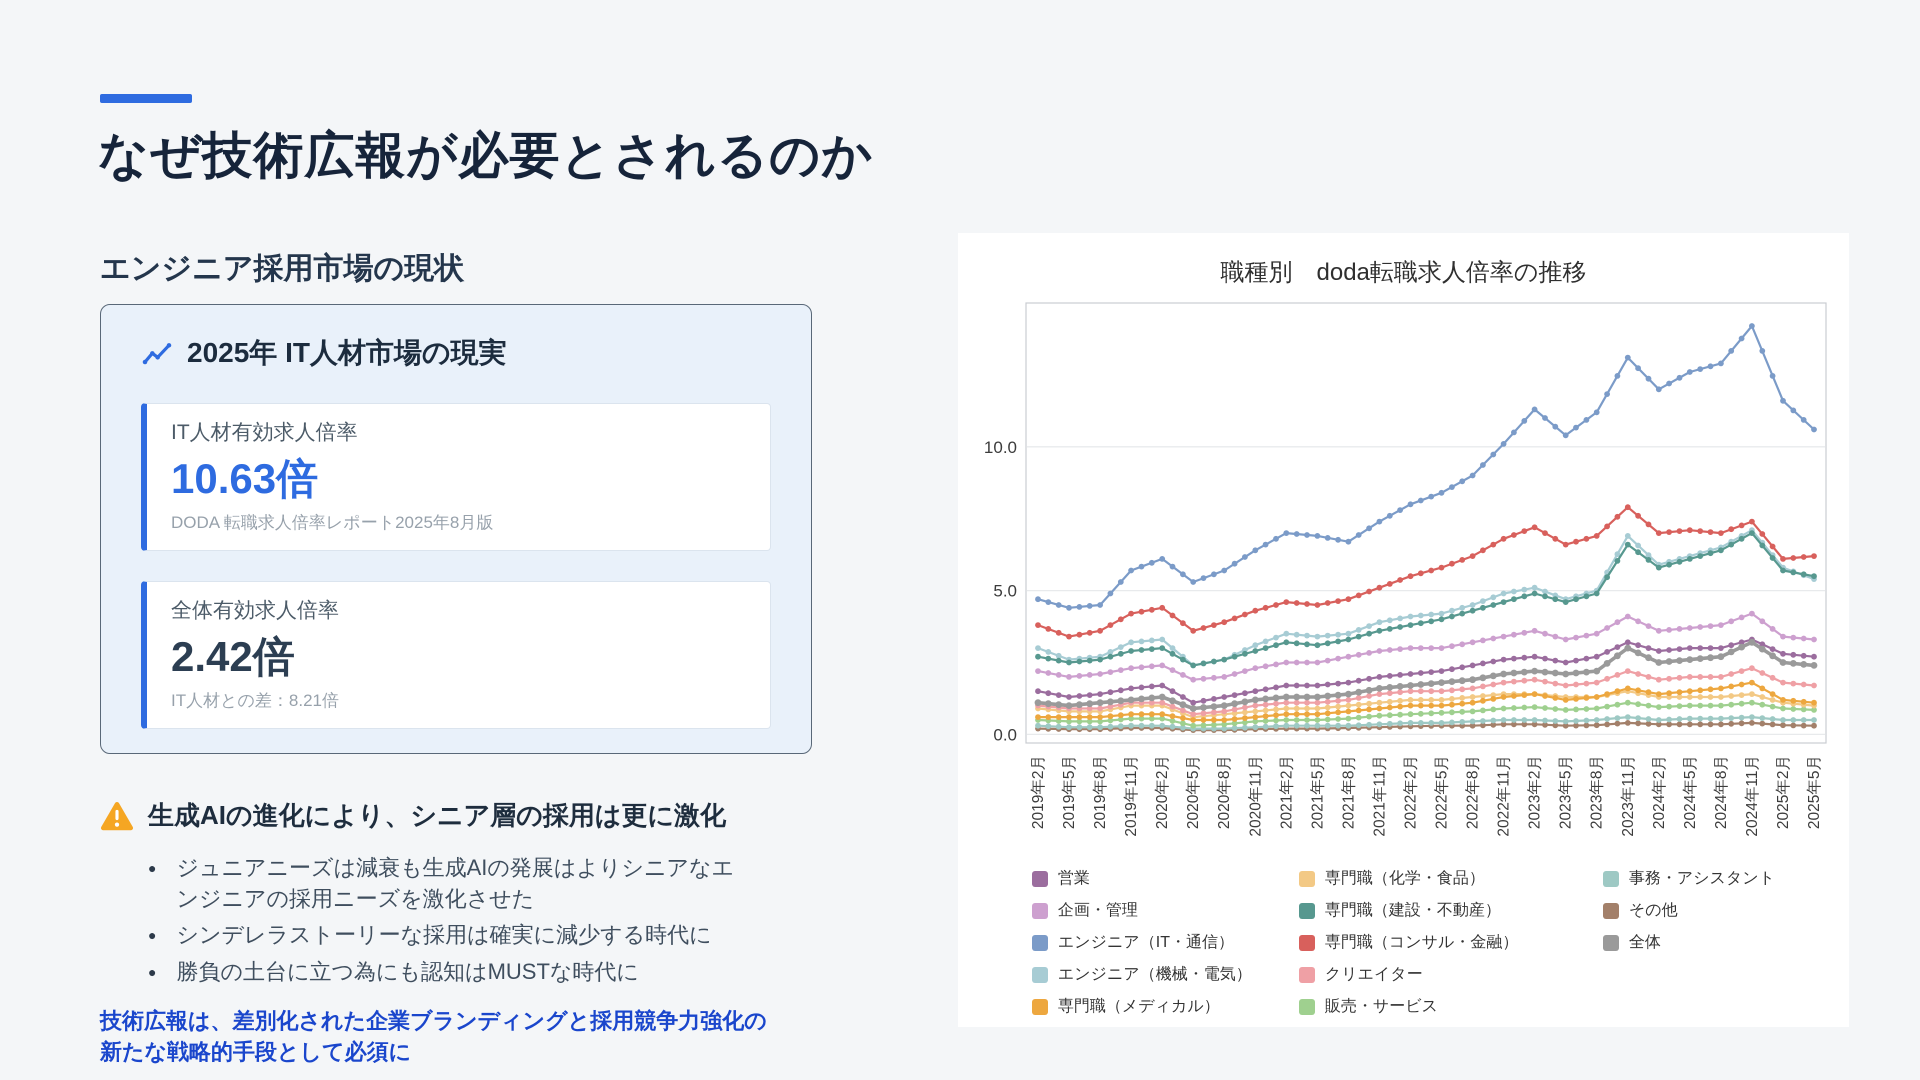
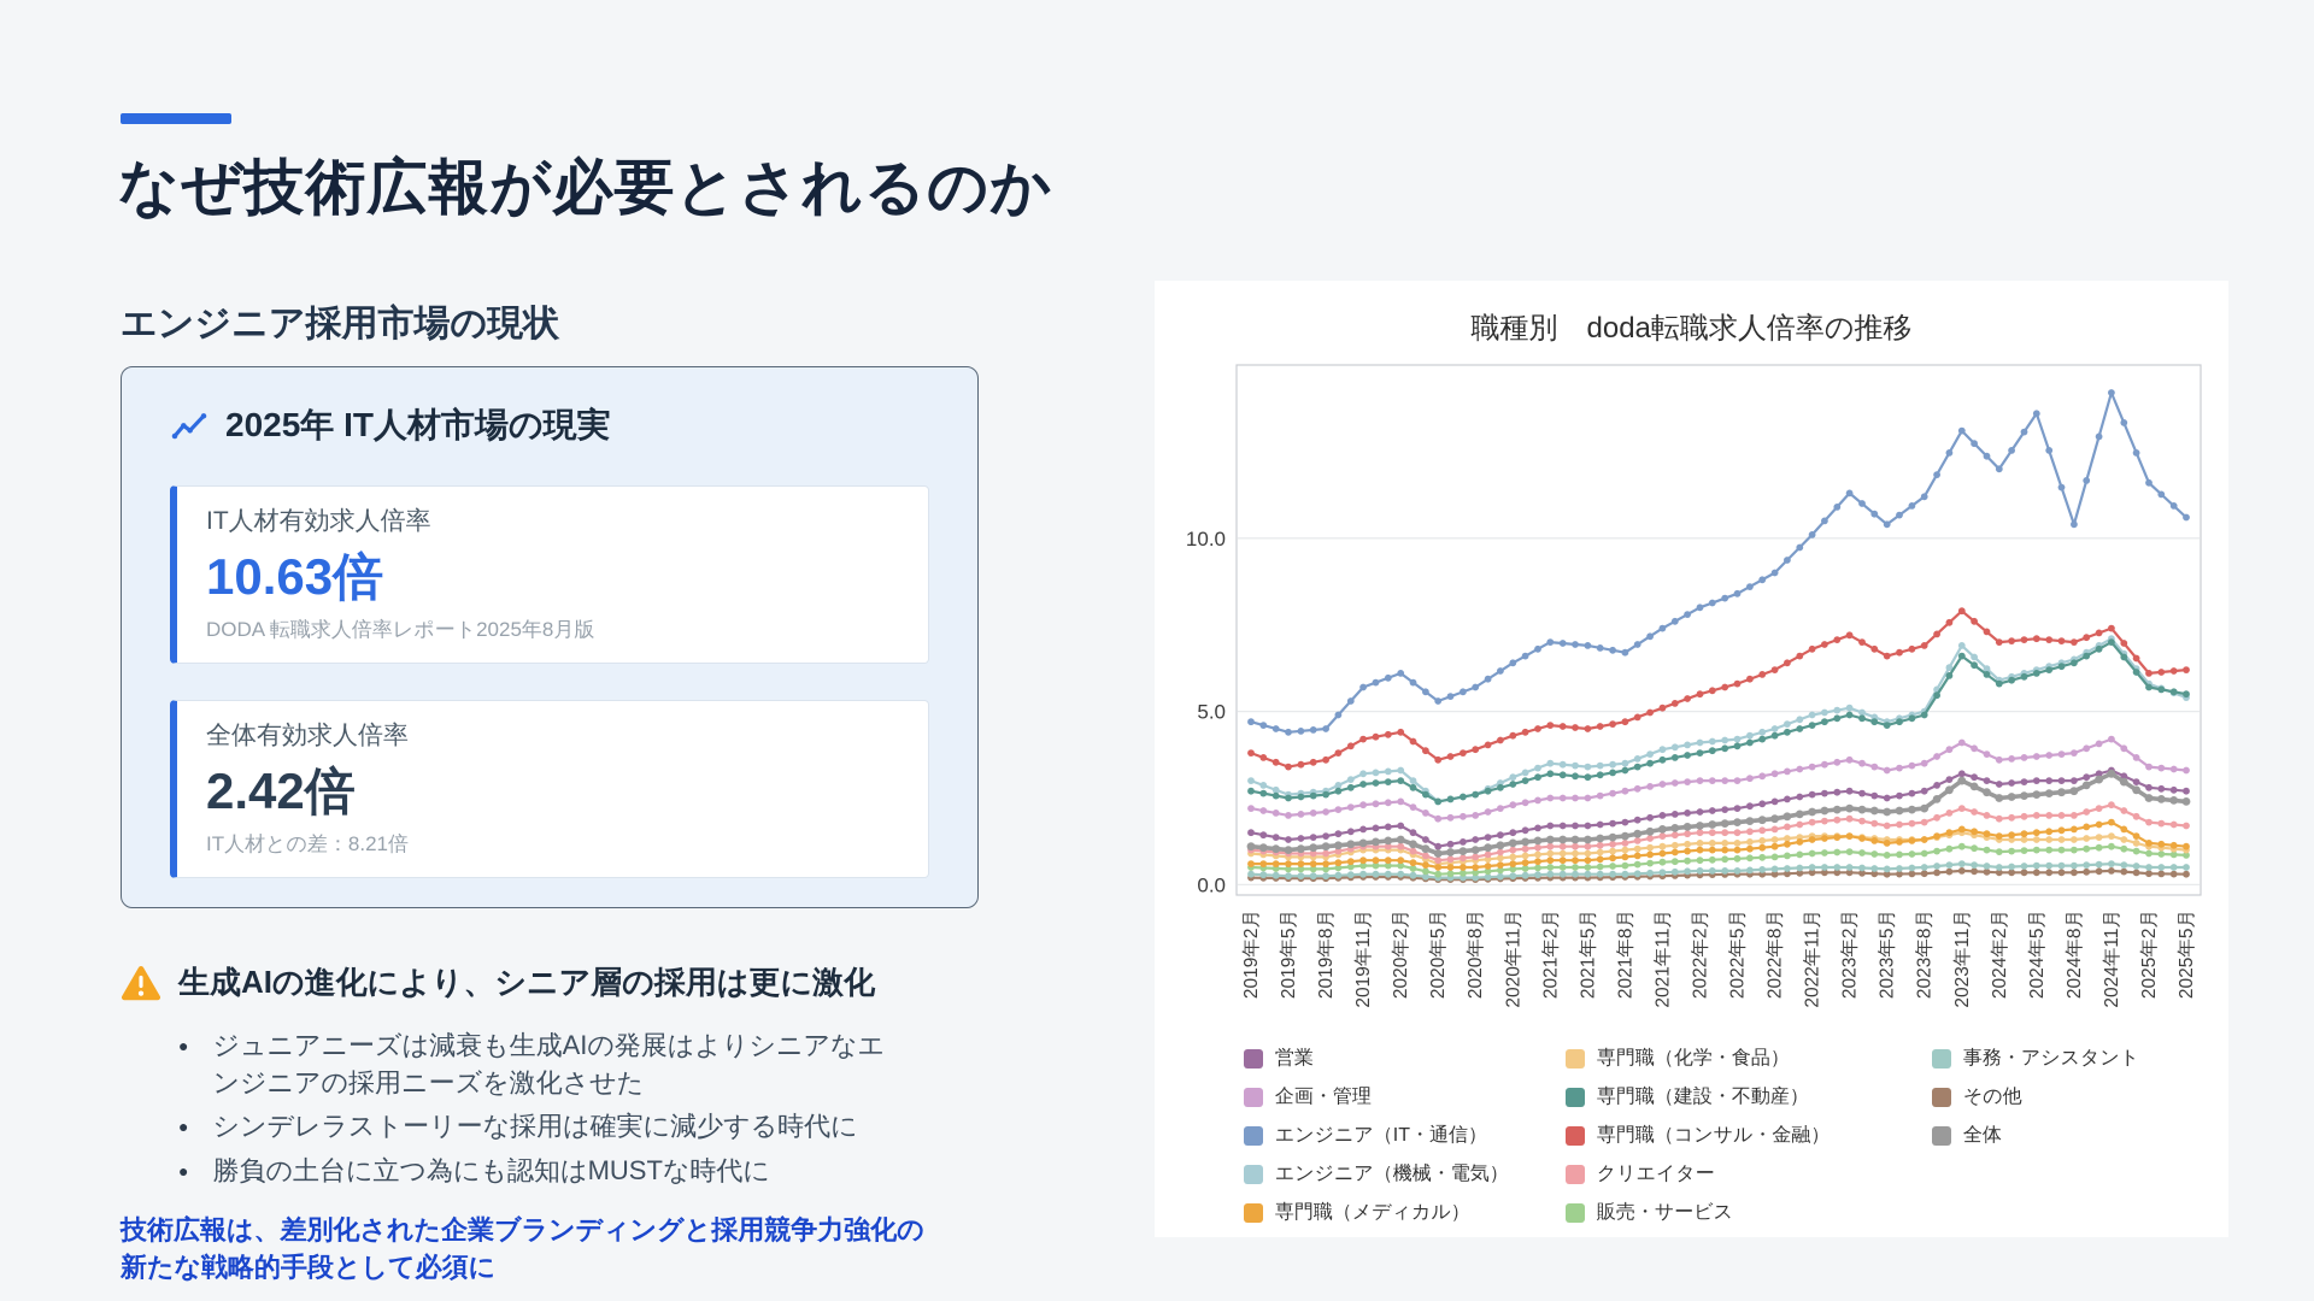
エンジニア（IT・通信）/2024年5月: 12.6 -> 13.6
エンジニア（IT・通信）/2024年8月: 12.9 -> 10.4
